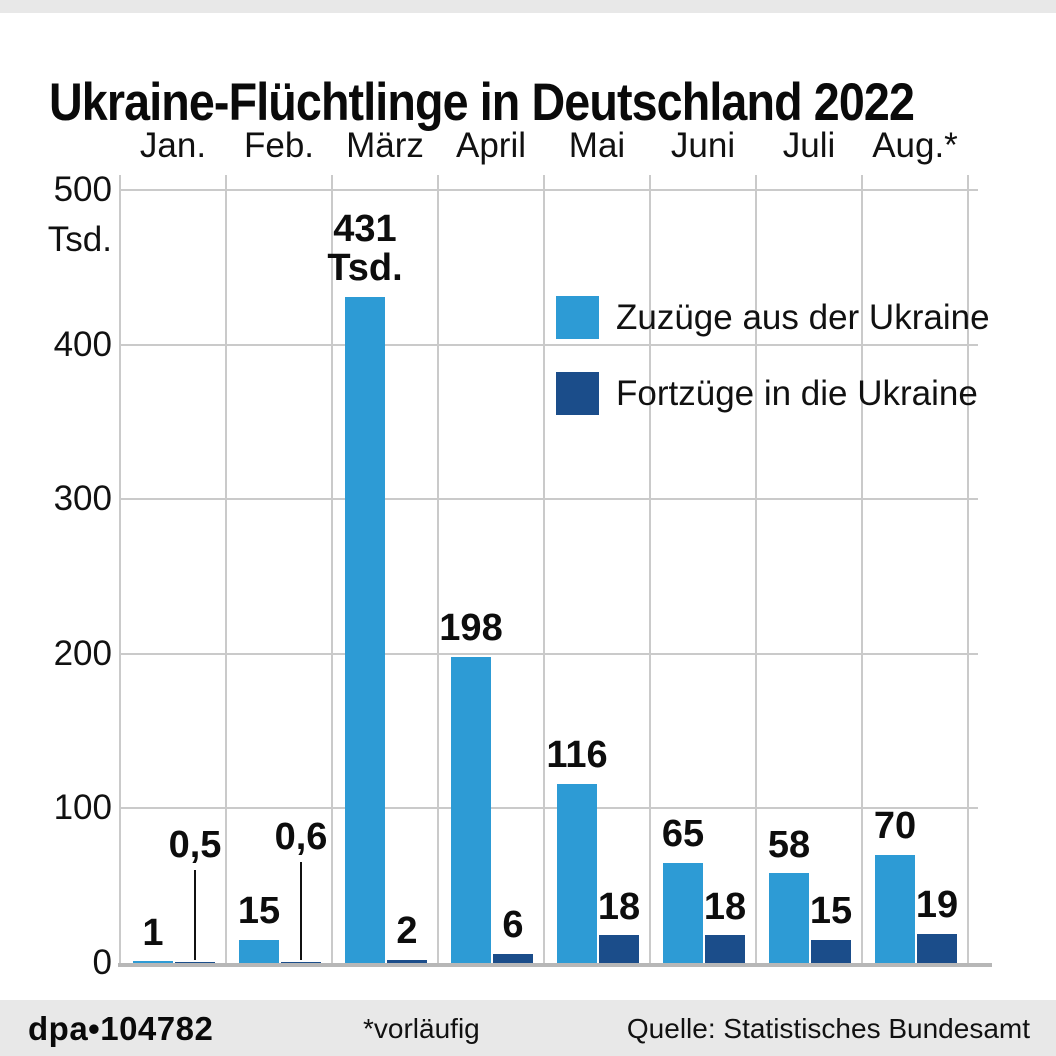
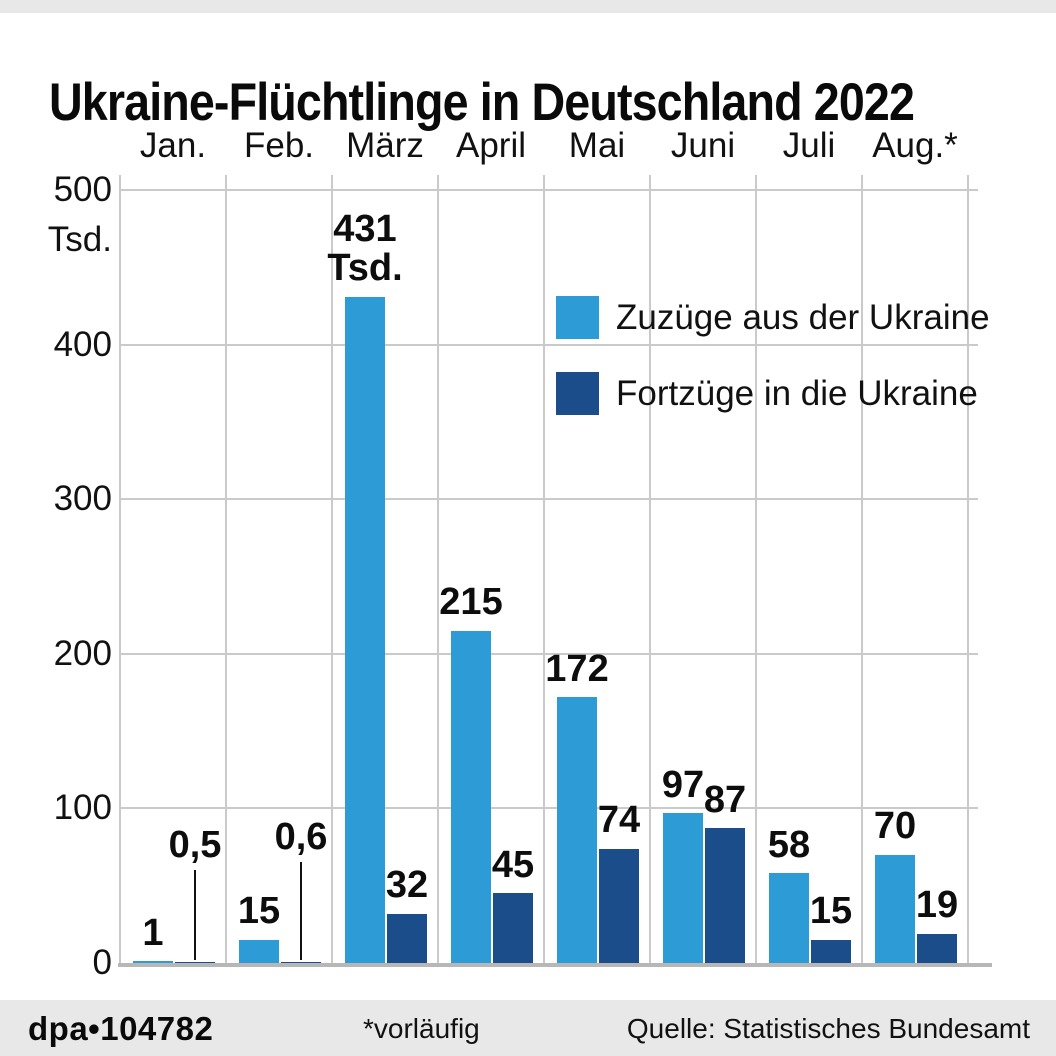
Fortzüge in die Ukraine/März: 2 -> 32
Zuzüge aus der Ukraine/April: 198 -> 215
Fortzüge in die Ukraine/April: 6 -> 45
Zuzüge aus der Ukraine/Mai: 116 -> 172
Fortzüge in die Ukraine/Mai: 18 -> 74
Zuzüge aus der Ukraine/Juni: 65 -> 97
Fortzüge in die Ukraine/Juni: 18 -> 87
